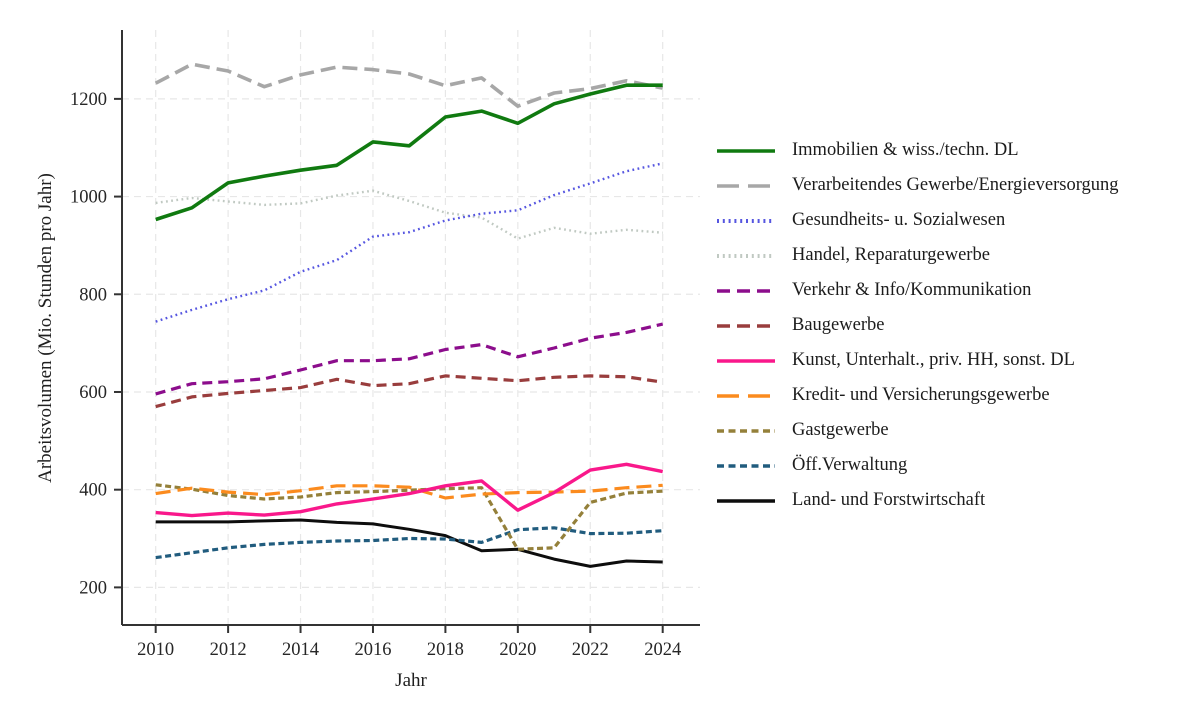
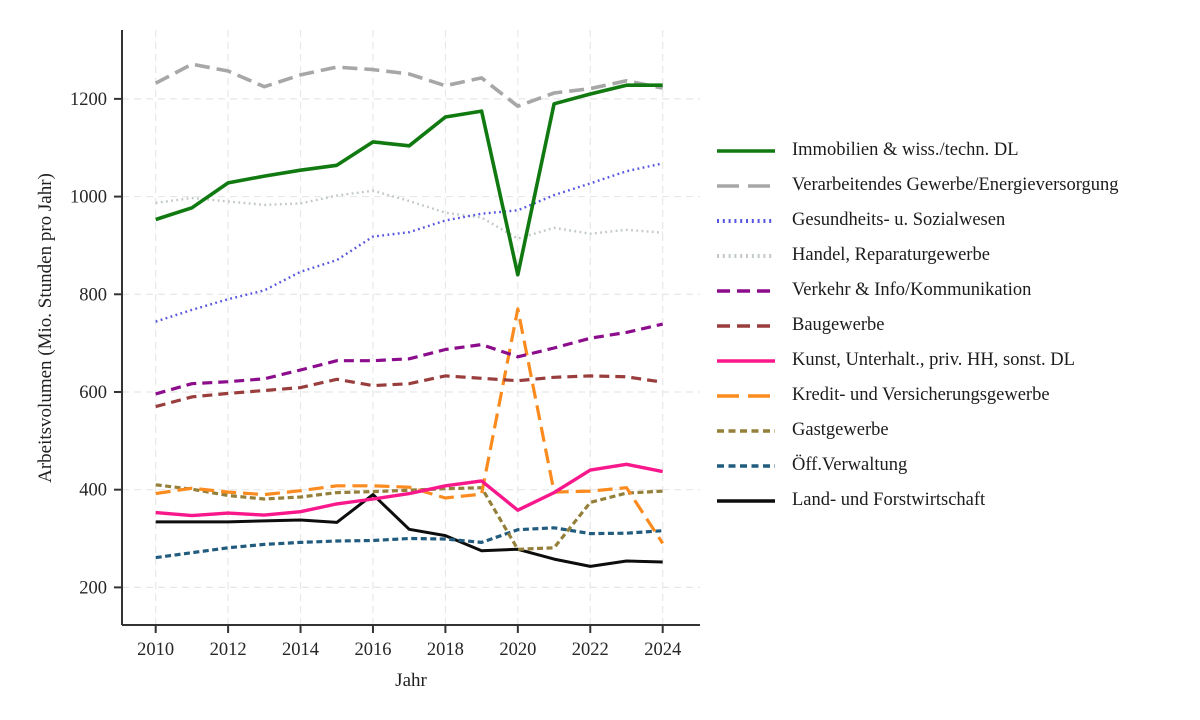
Land- und Forstwirtschaft/2016: 330 -> 390
Immobilien & wiss./techn. DL/2020: 1150 -> 840
Kredit- und Versicherungsgewerbe/2020: 390 -> 770
Kredit- und Versicherungsgewerbe/2024: 410 -> 290
